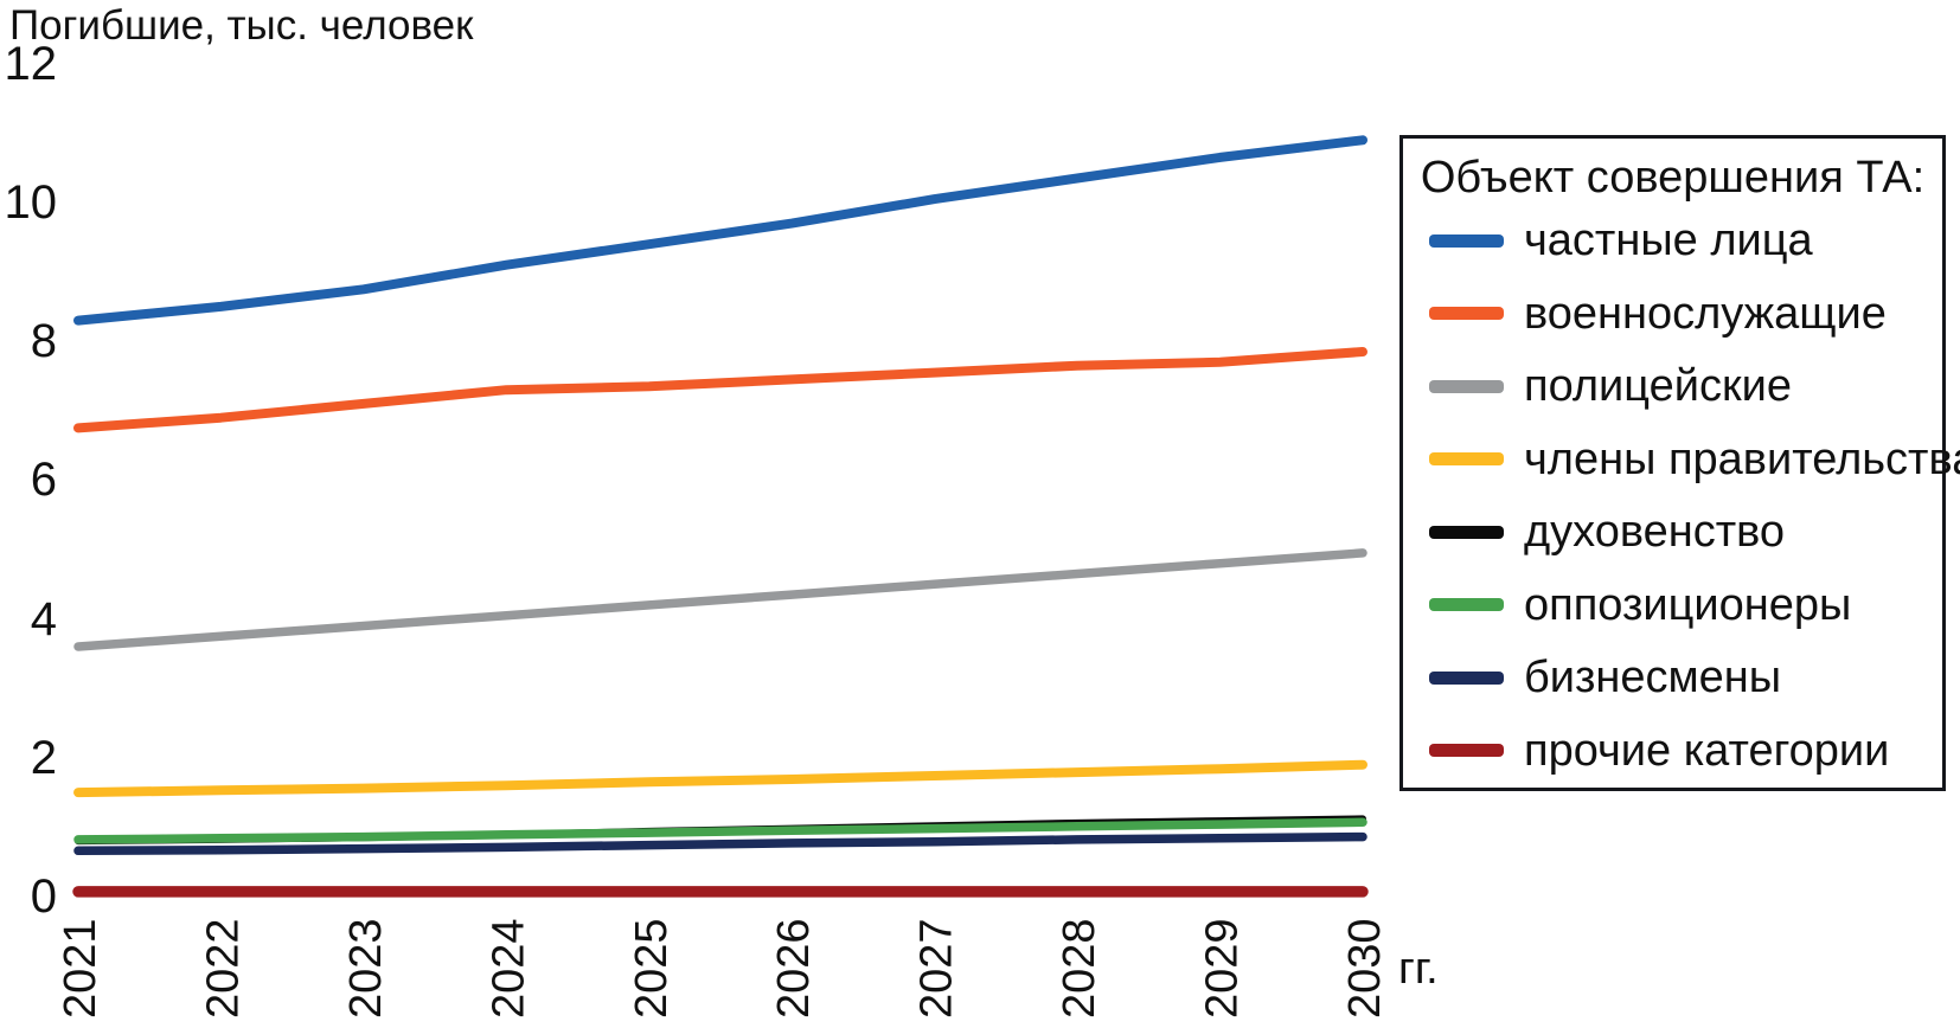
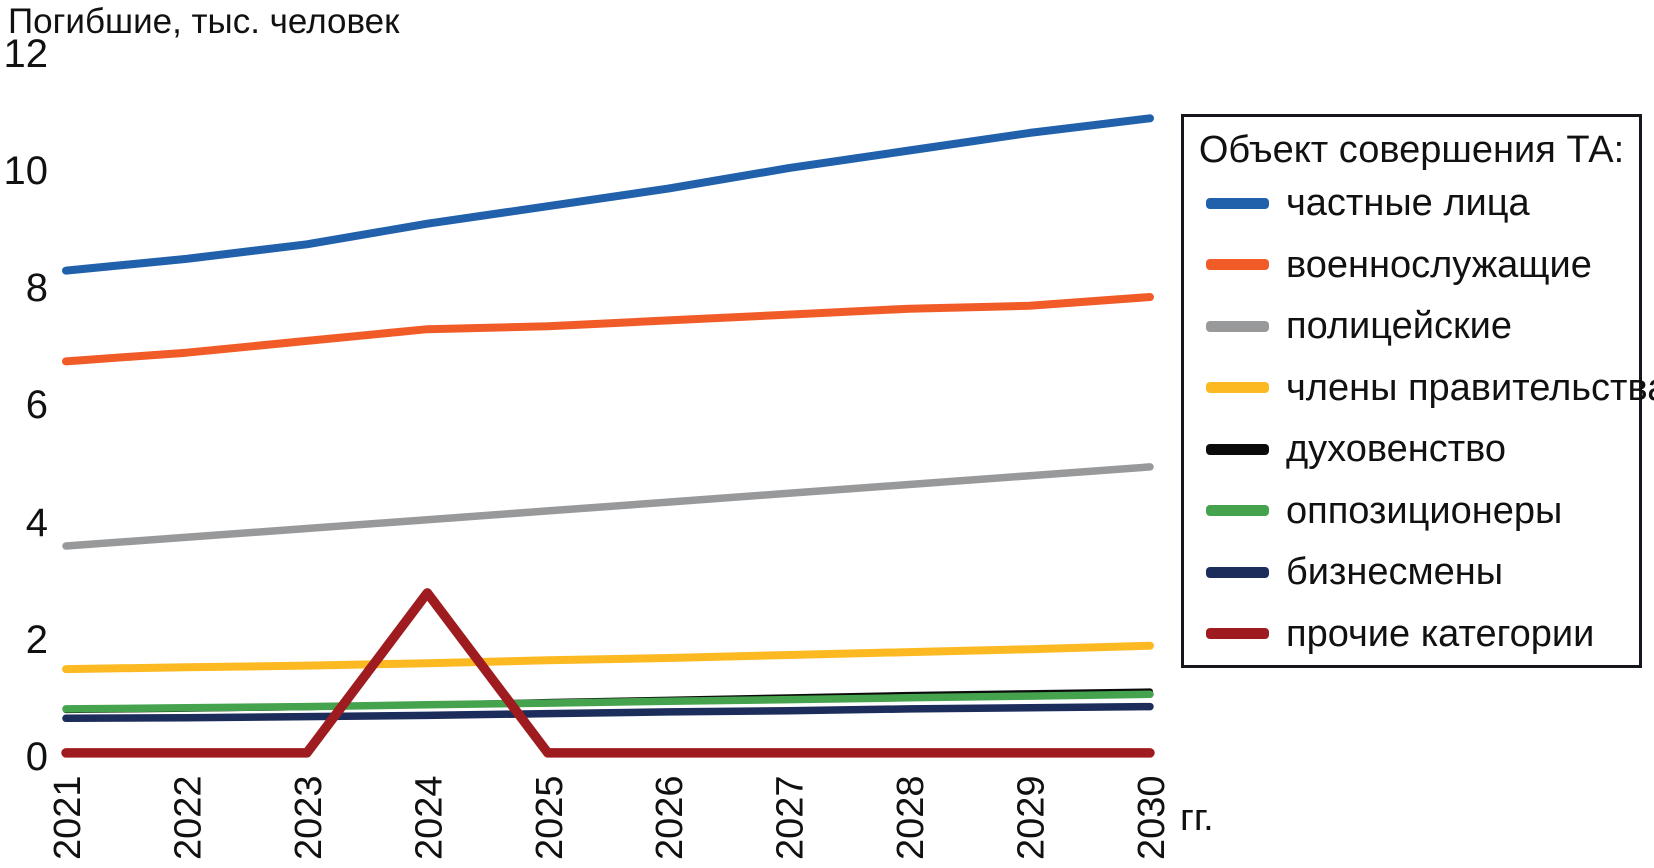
прочие категории/2024: 0.1 -> 2.8
